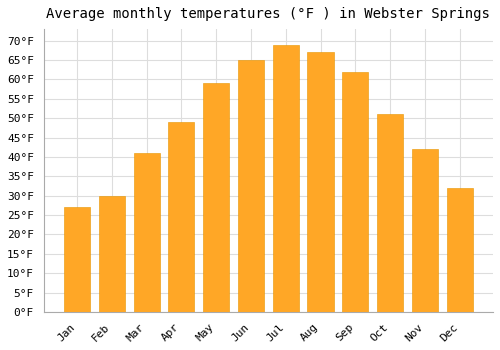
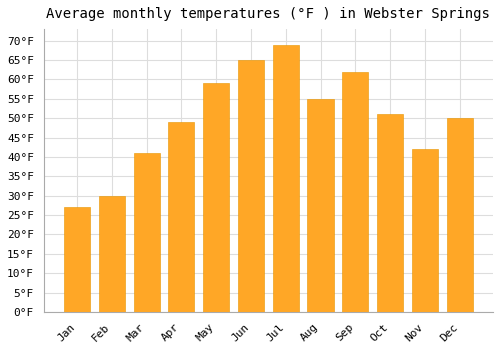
Aug: 67°F -> 55°F
Dec: 32°F -> 50°F
